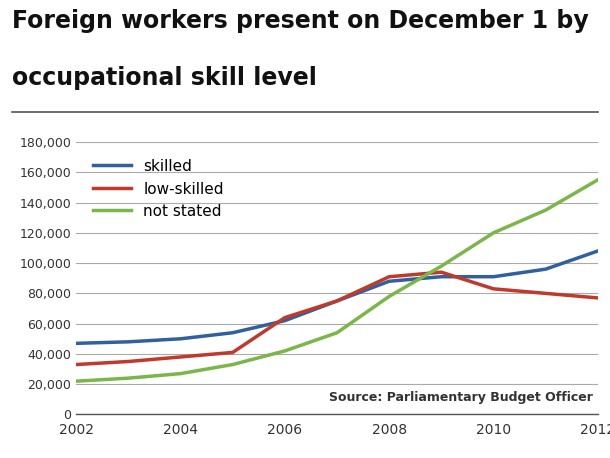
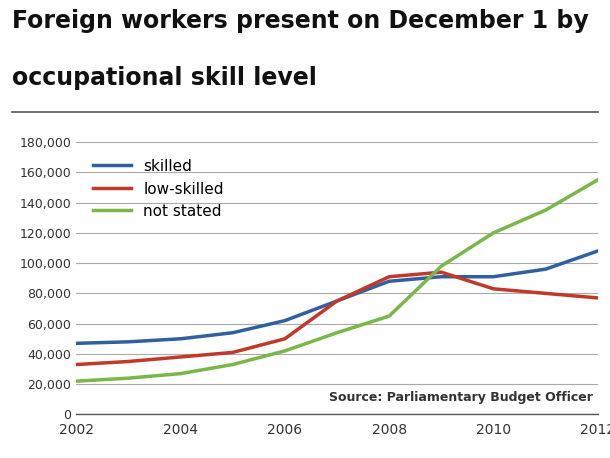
low-skilled/2006: 64,000 -> 50,000
not stated/2008: 78,000 -> 65,000
